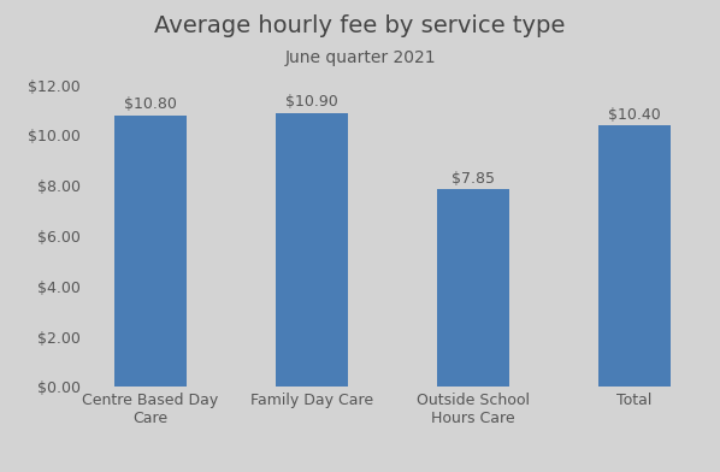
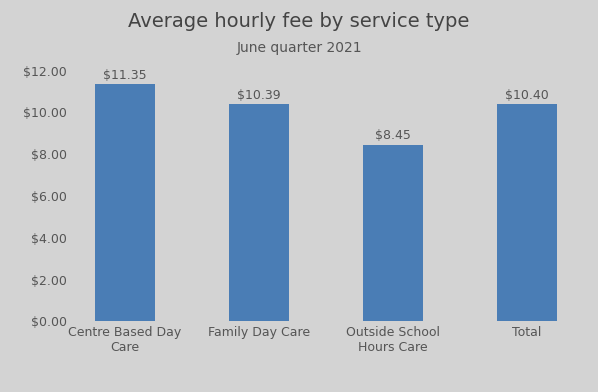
Centre Based Day Care: $10.80 -> $11.35
Family Day Care: $10.90 -> $10.39
Outside School Hours Care: $7.85 -> $8.45
